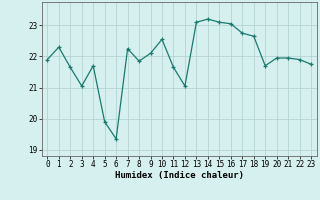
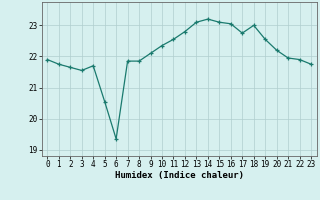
1: 22.30 -> 21.75
3: 21.05 -> 21.55
5: 19.90 -> 20.55
7: 22.25 -> 21.85
10: 22.55 -> 22.35
11: 21.65 -> 22.55
12: 21.05 -> 22.80
18: 22.65 -> 23.00
19: 21.70 -> 22.55
20: 21.95 -> 22.20
